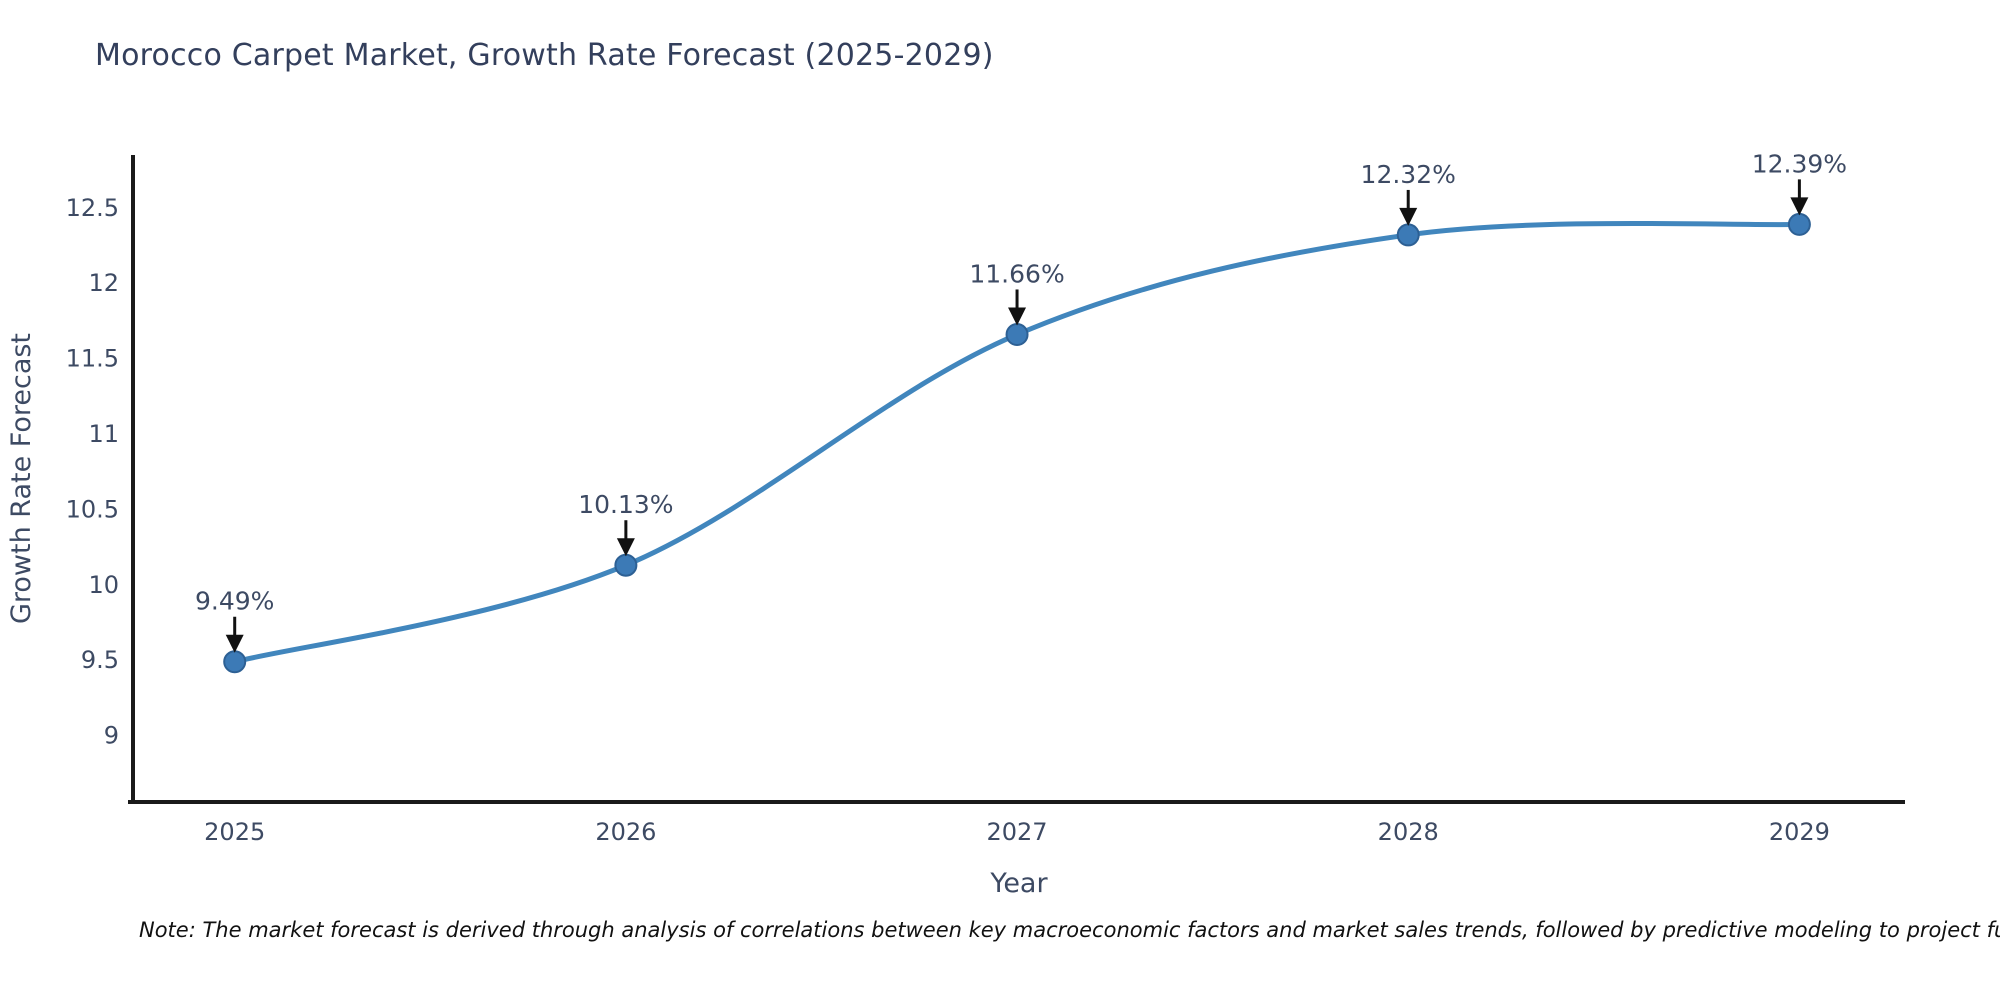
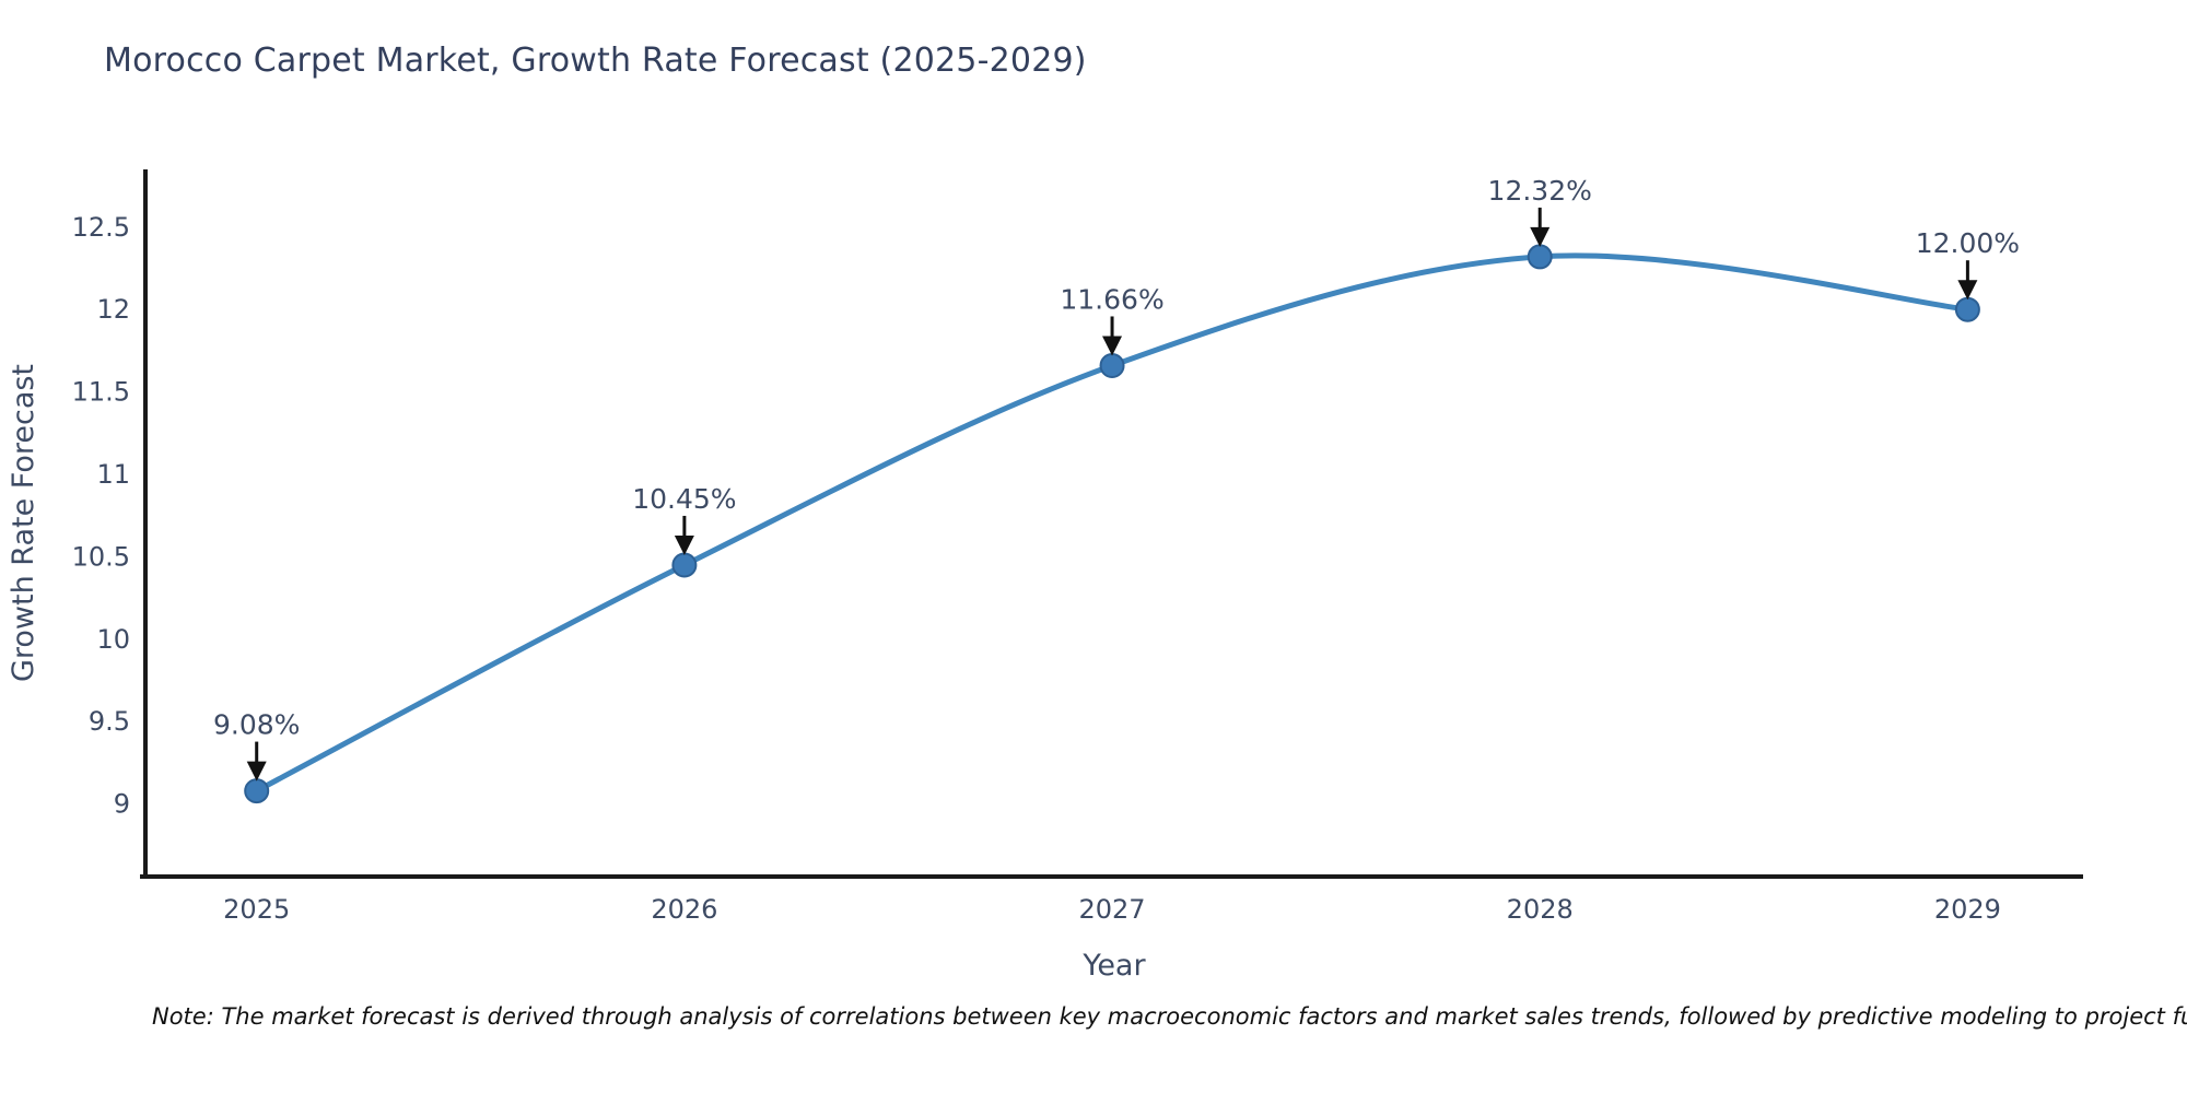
2025: 9.49% -> 9.08%
2026: 10.13% -> 10.45%
2029: 12.39% -> 12.00%
